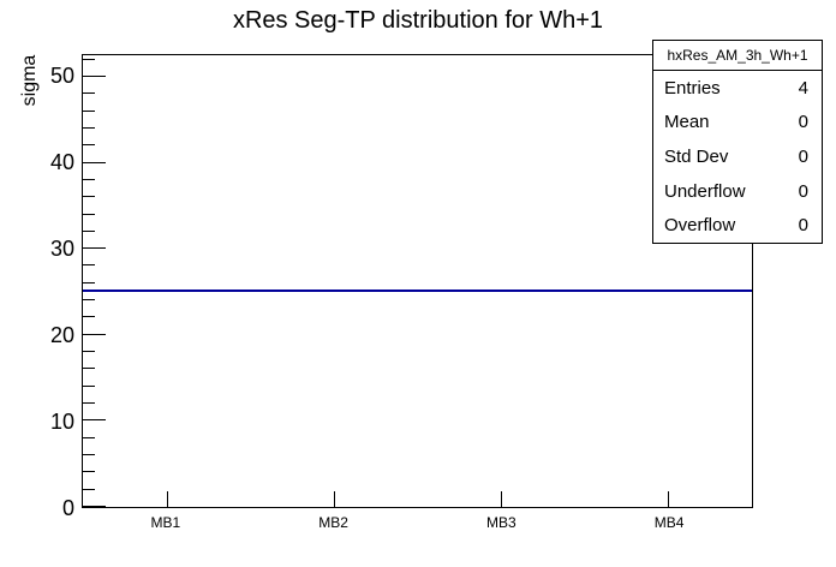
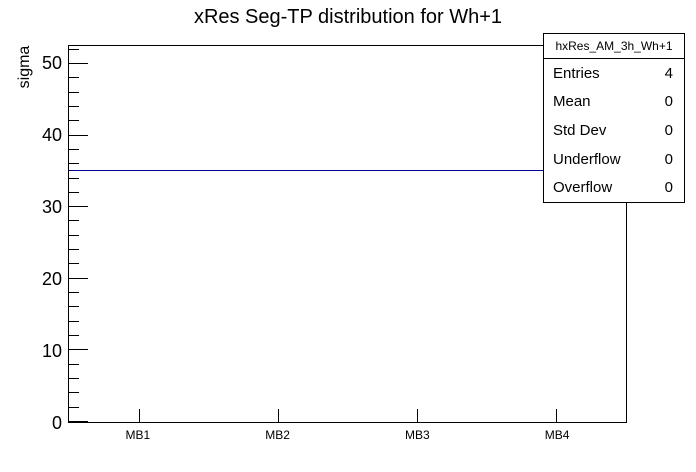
MB1: 25 -> 35
MB2: 25 -> 29
MB3: 25 -> 16
MB4: 25 -> 46
